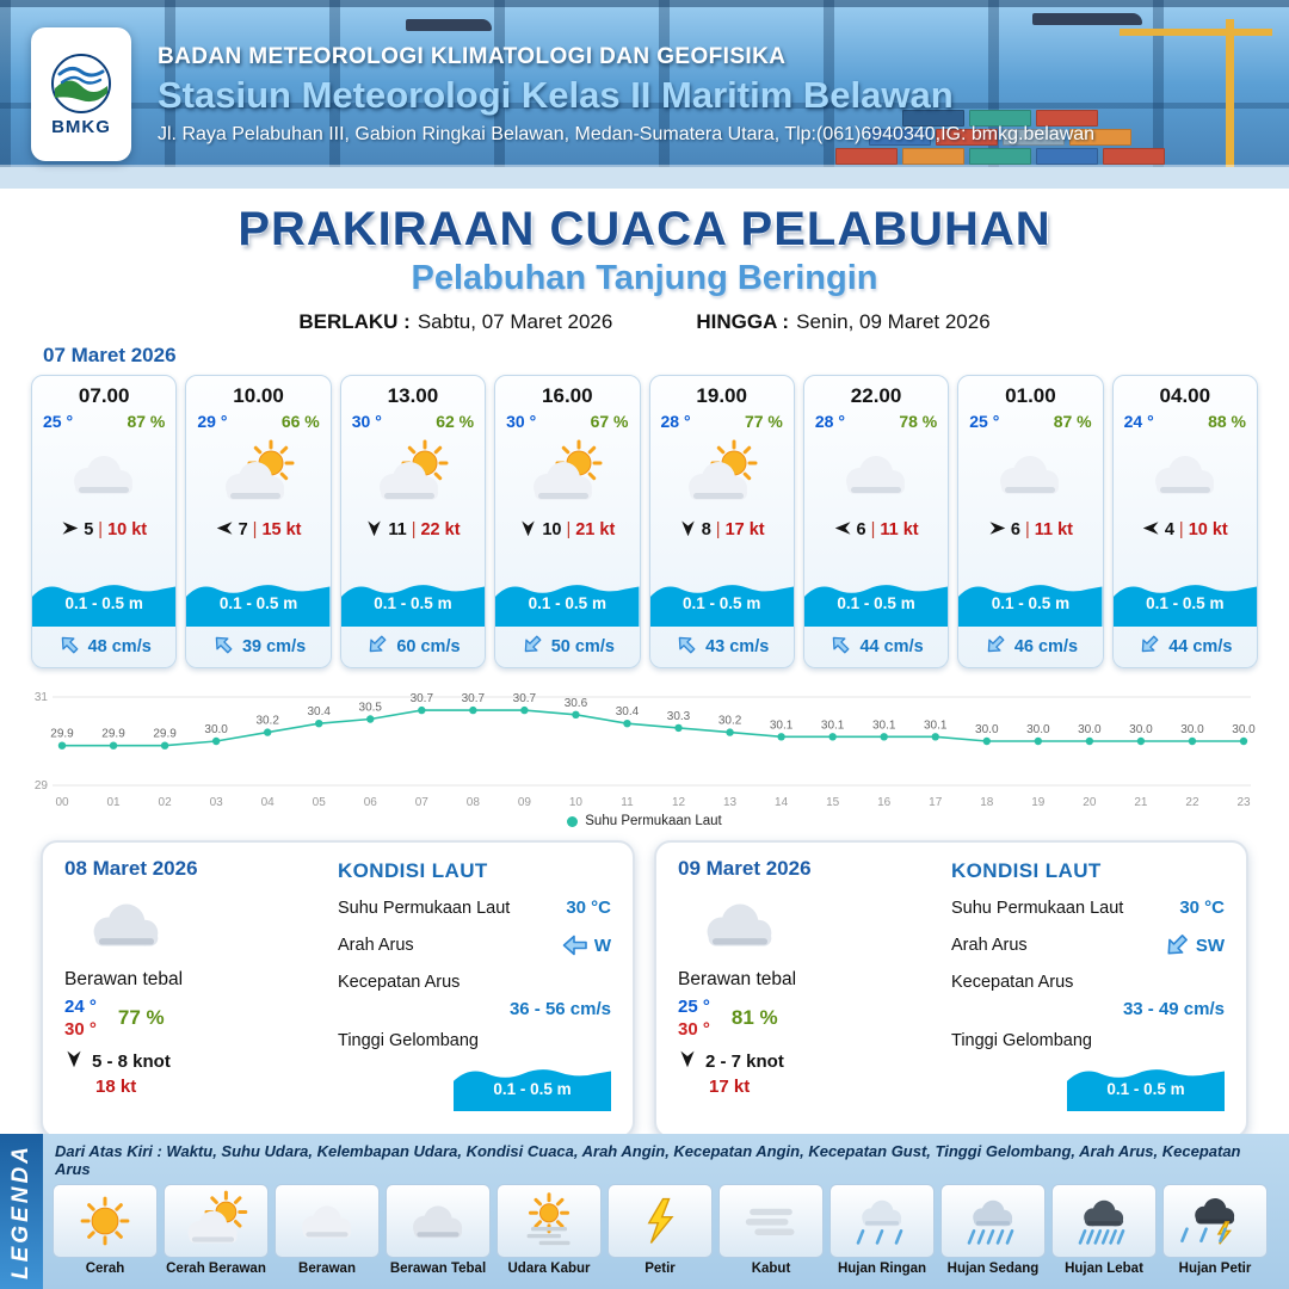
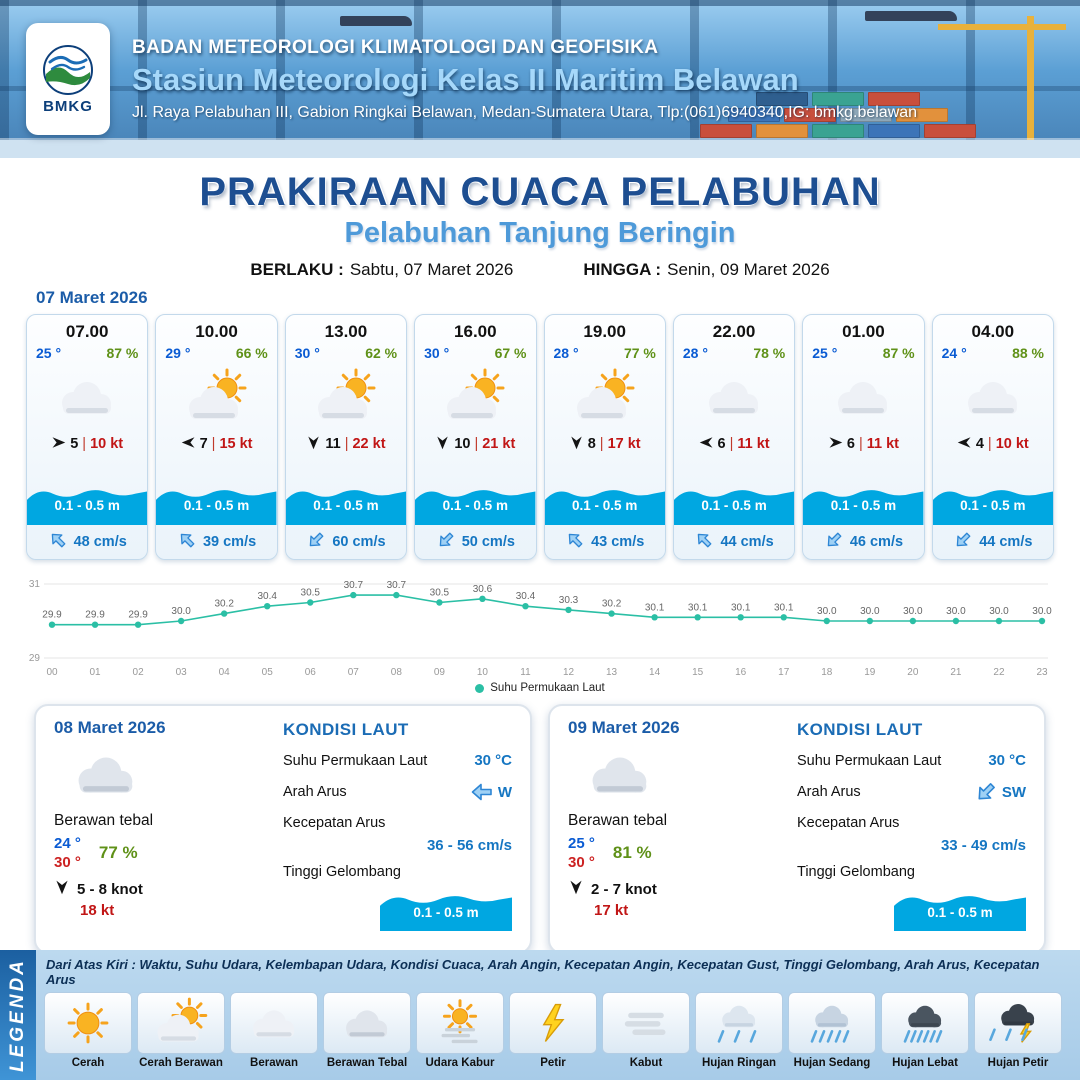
09: 30.7 -> 30.5
